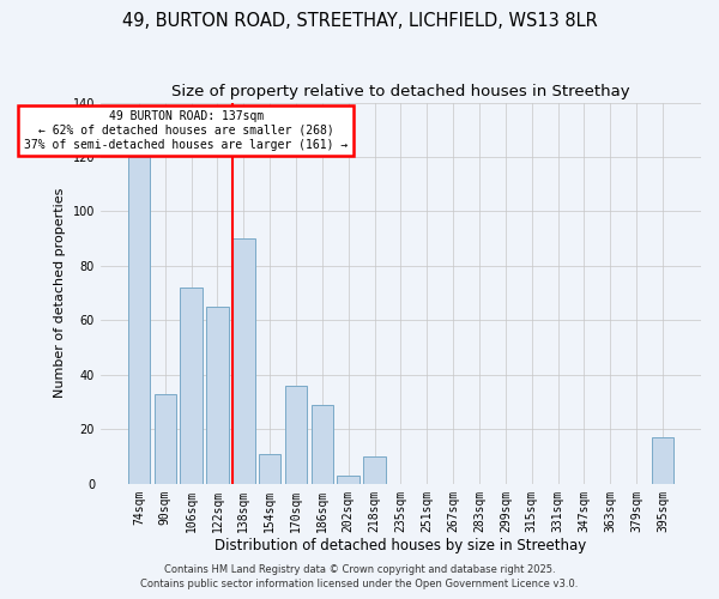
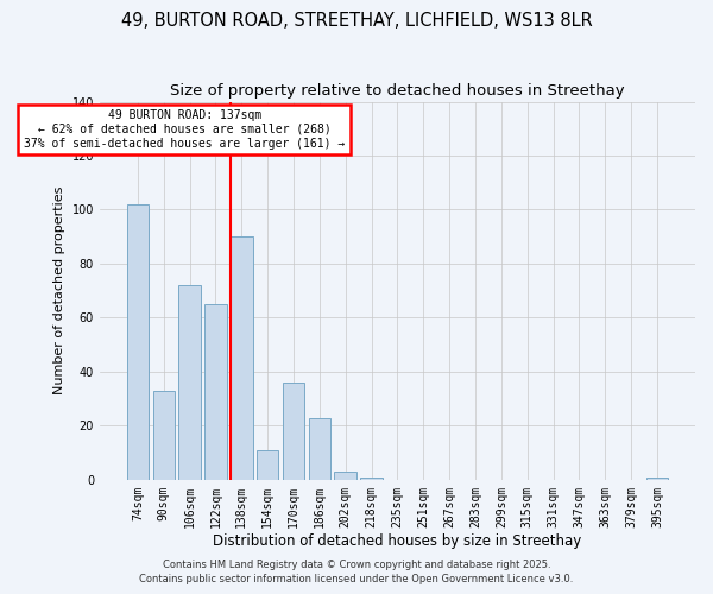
74sqm: 120 -> 102
186sqm: 29 -> 23
218sqm: 10 -> 1
395sqm: 17 -> 1
